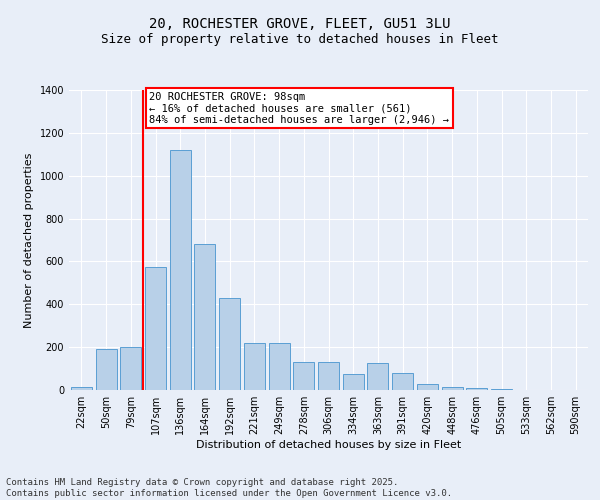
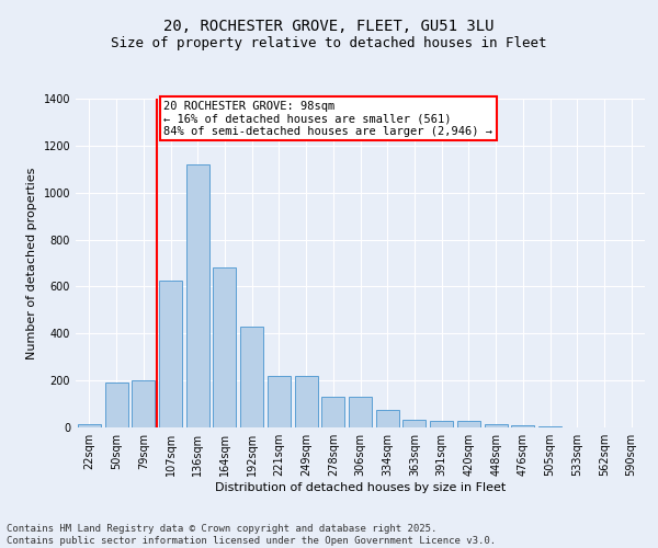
107sqm: 575 -> 625
363sqm: 125 -> 33
391sqm: 80 -> 27
